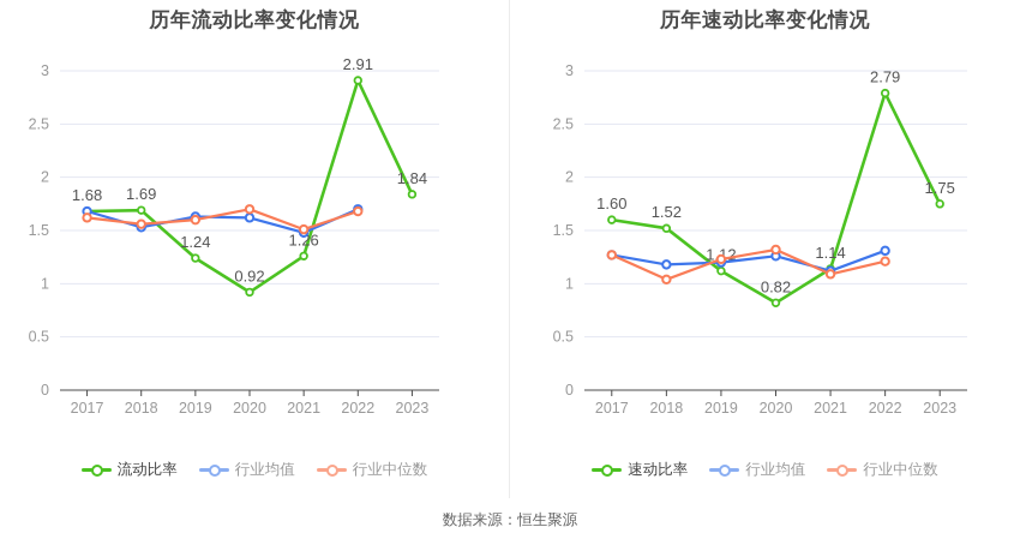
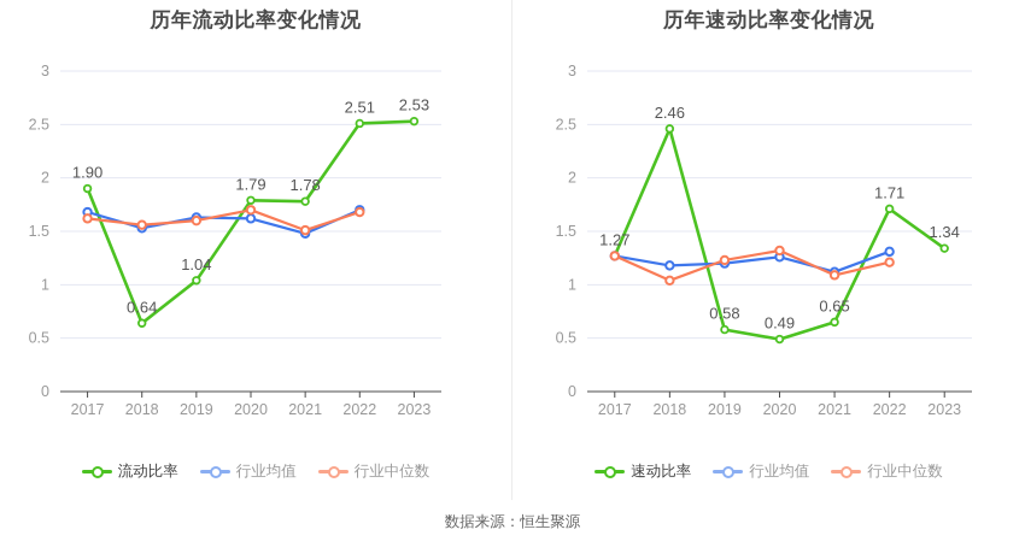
历年流动比率变化情况/流动比率/2017: 1.68 -> 1.90
历年流动比率变化情况/流动比率/2018: 1.69 -> 0.64
历年流动比率变化情况/流动比率/2019: 1.24 -> 1.04
历年流动比率变化情况/流动比率/2020: 0.92 -> 1.79
历年流动比率变化情况/流动比率/2021: 1.26 -> 1.78
历年流动比率变化情况/流动比率/2022: 2.91 -> 2.51
历年流动比率变化情况/流动比率/2023: 1.84 -> 2.53
历年速动比率变化情况/速动比率/2017: 1.60 -> 1.27
历年速动比率变化情况/速动比率/2018: 1.52 -> 2.46
历年速动比率变化情况/速动比率/2019: 1.12 -> 0.58
历年速动比率变化情况/速动比率/2020: 0.82 -> 0.49
历年速动比率变化情况/速动比率/2021: 1.14 -> 0.65
历年速动比率变化情况/速动比率/2022: 2.79 -> 1.71
历年速动比率变化情况/速动比率/2023: 1.75 -> 1.34
